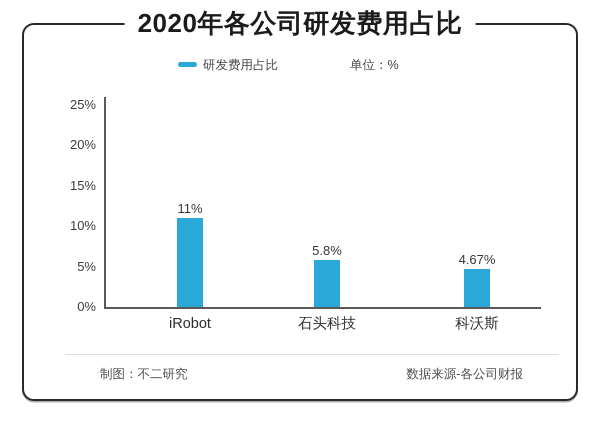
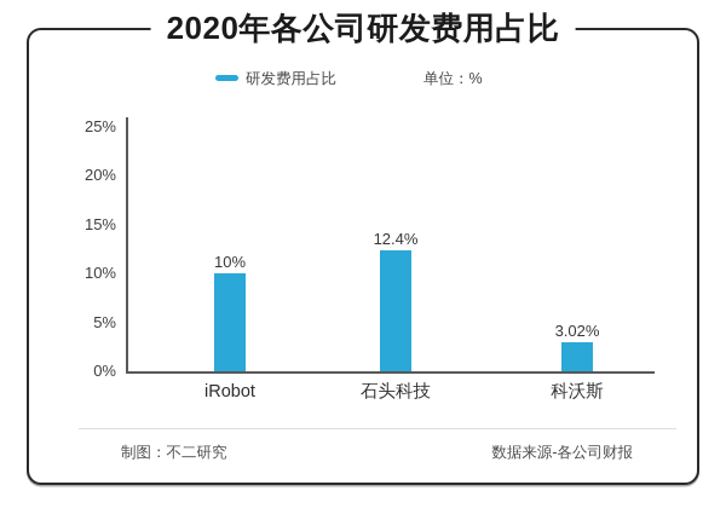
iRobot: 11% -> 10%
石头科技: 5.8% -> 12.4%
科沃斯: 4.67% -> 3.02%
